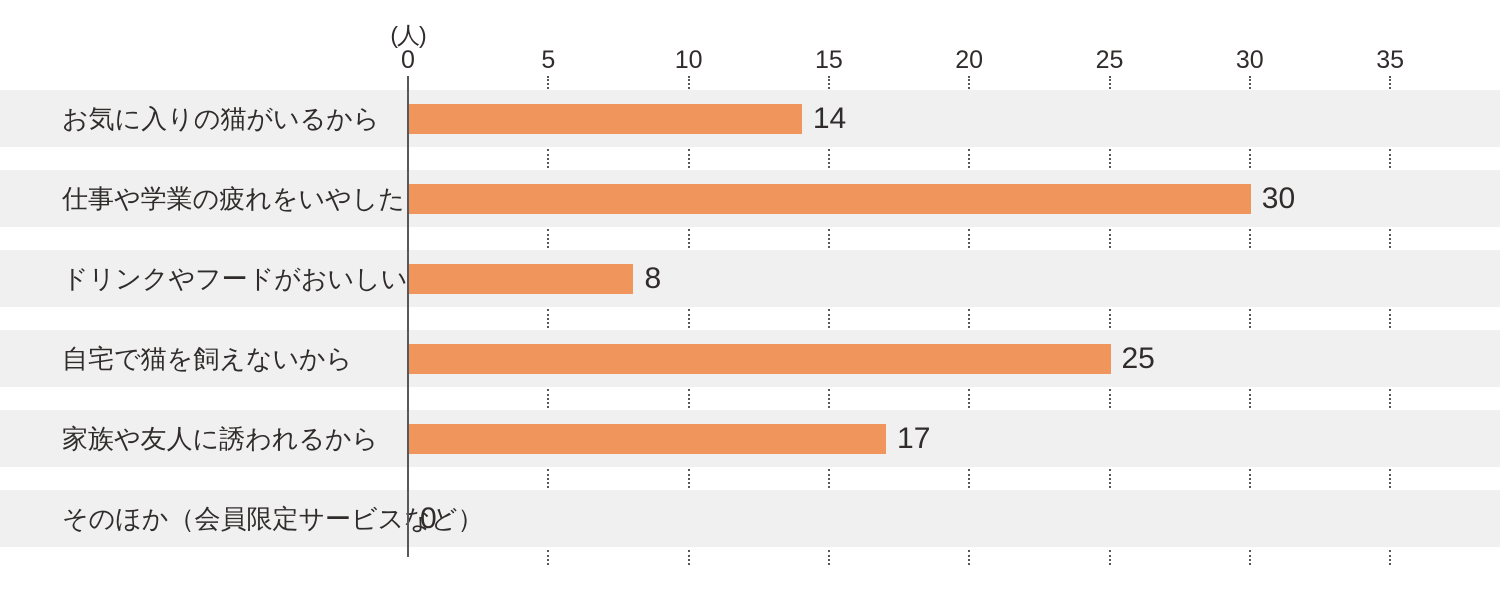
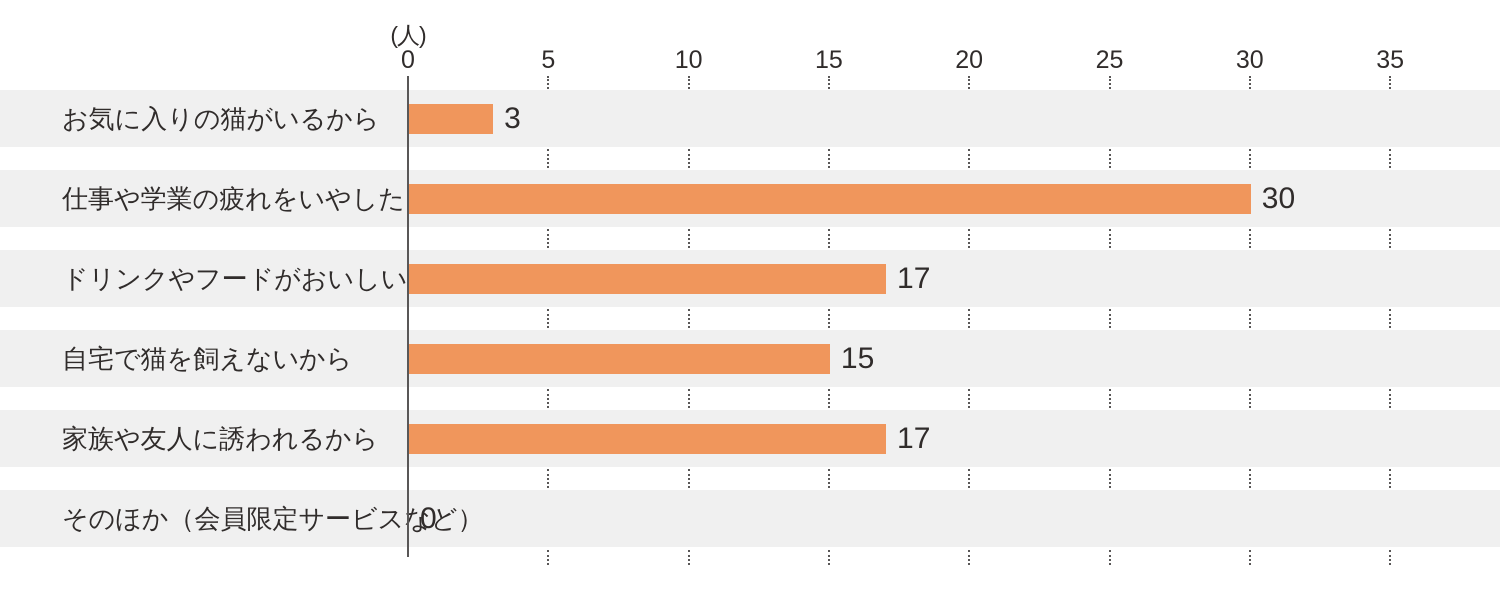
お気に入りの猫がいるから: 14 -> 3
ドリンクやフードがおいしいから: 8 -> 17
自宅で猫を飼えないから: 25 -> 15
